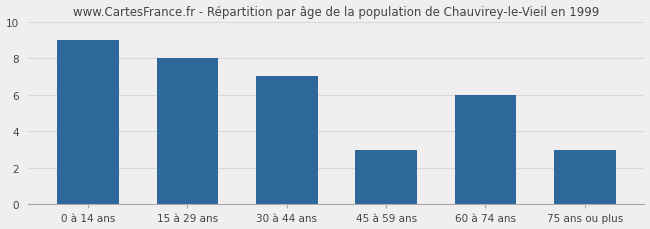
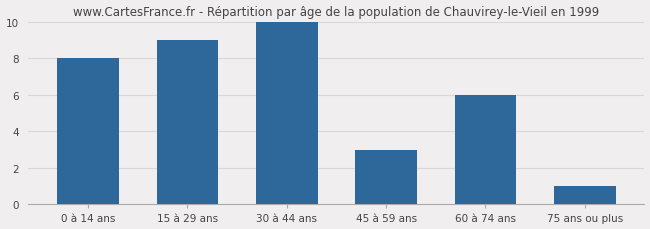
0 à 14 ans: 9 -> 8
15 à 29 ans: 8 -> 9
30 à 44 ans: 7 -> 10
75 ans ou plus: 3 -> 1
